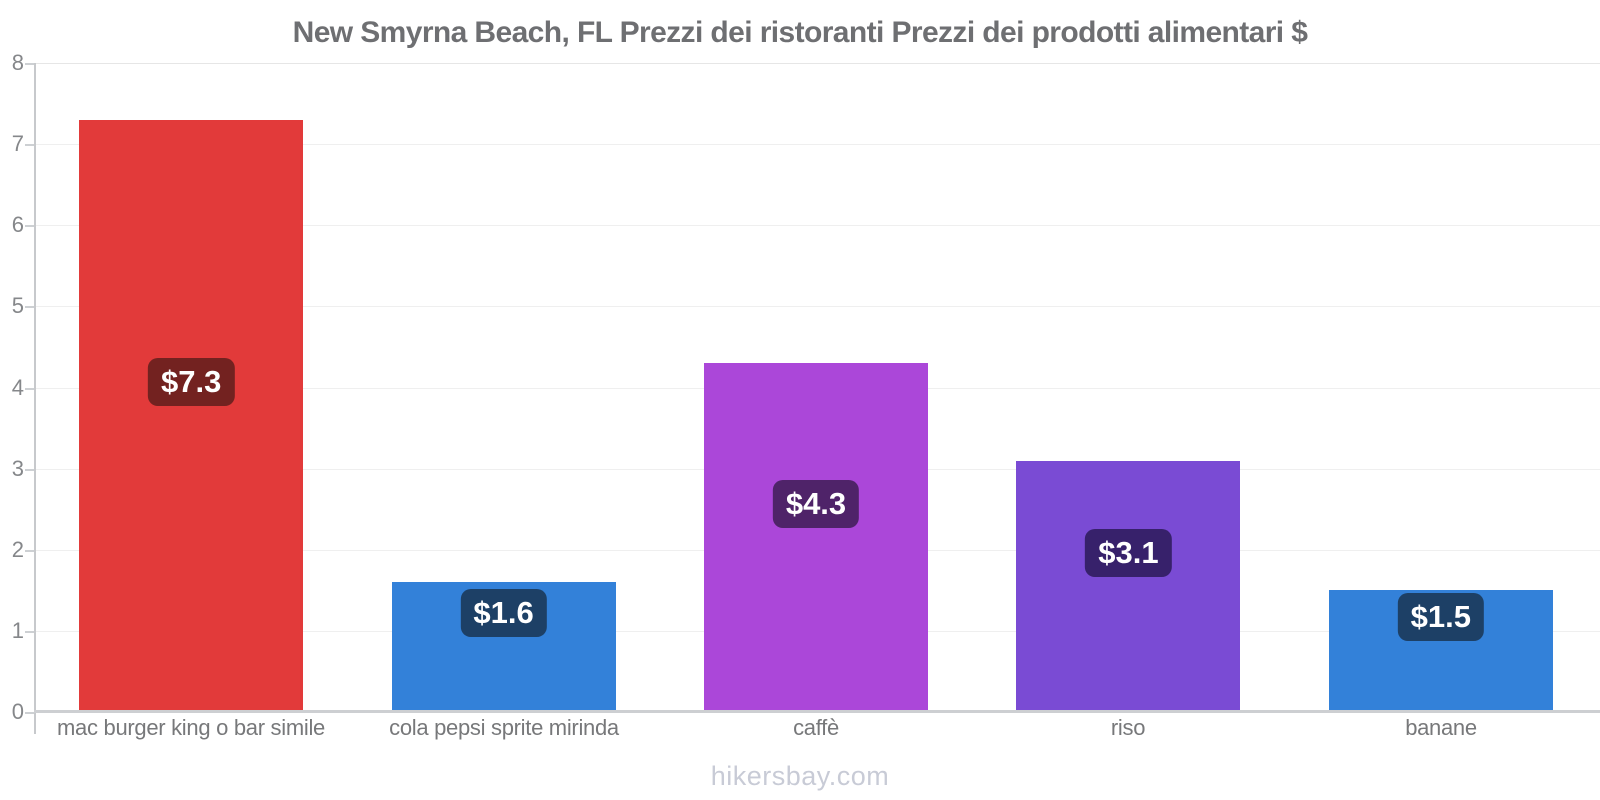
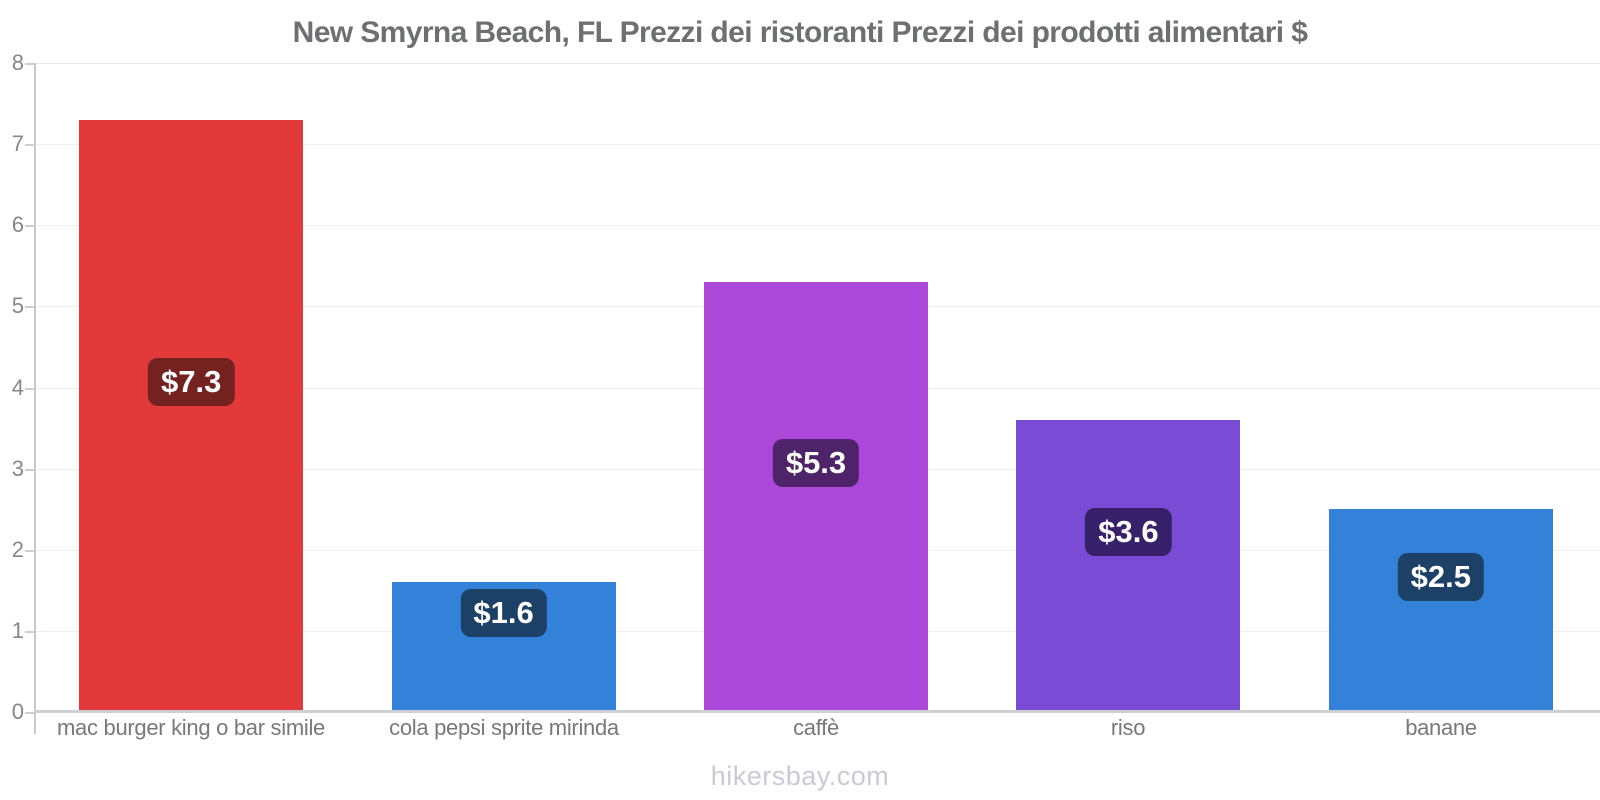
caffè: $4.3 -> $5.3
riso: $3.1 -> $3.6
banane: $1.5 -> $2.5
